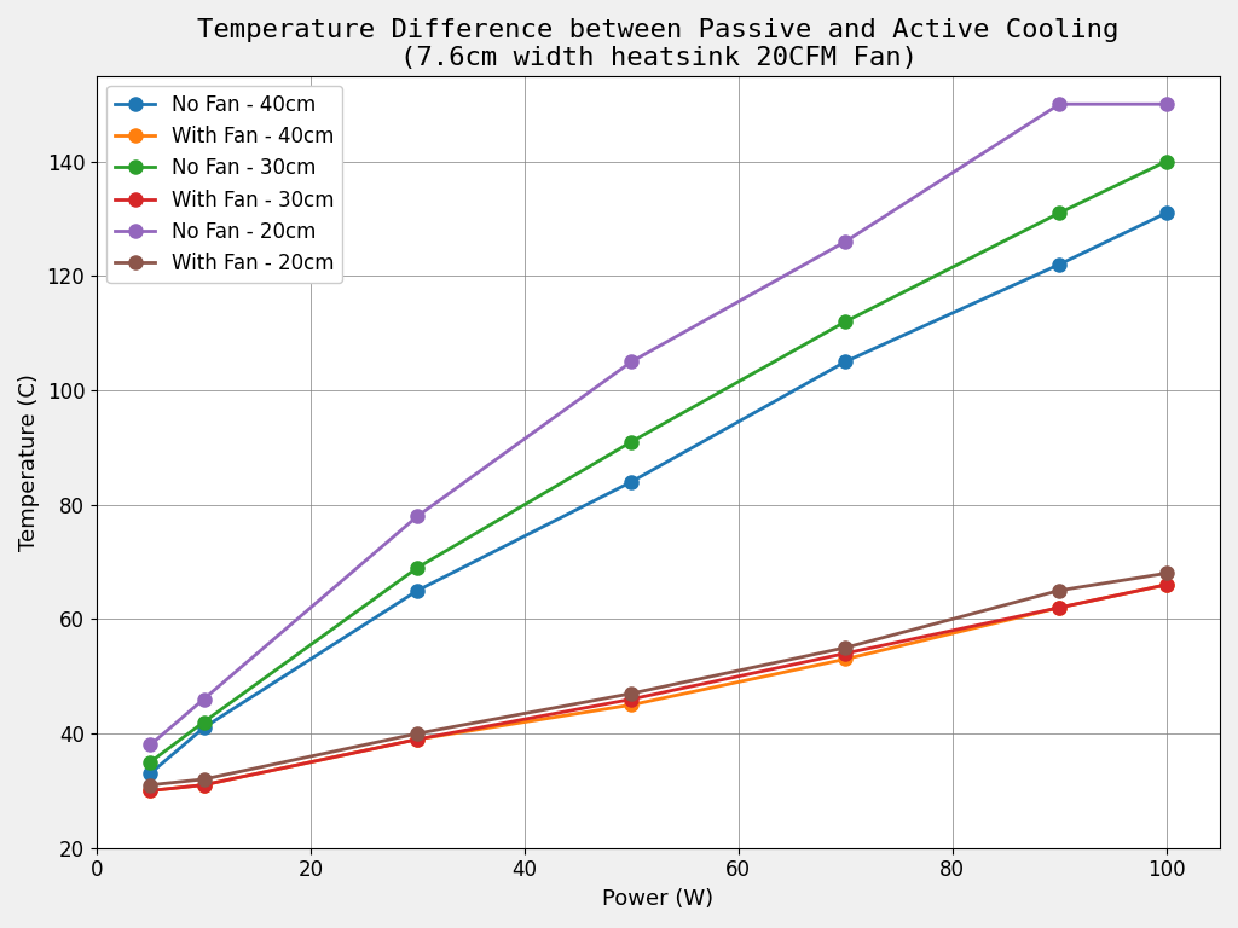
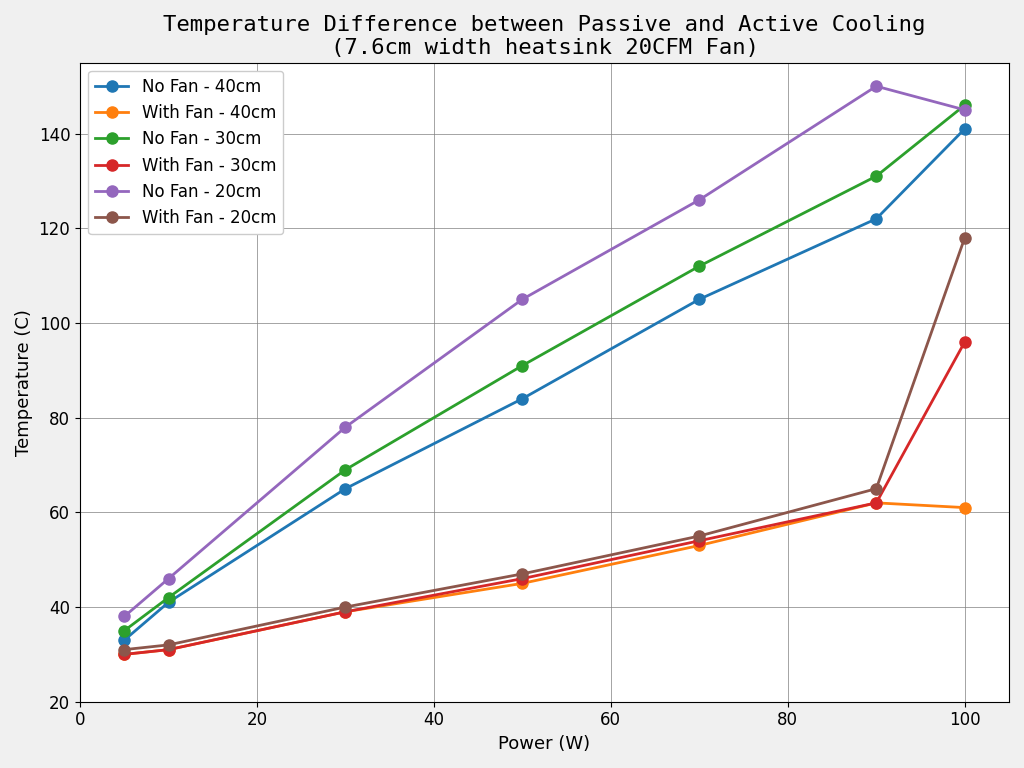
No Fan - 40cm/100: 131 -> 141
With Fan - 40cm/100: 66 -> 61
No Fan - 30cm/100: 140 -> 146
With Fan - 30cm/100: 66 -> 96
No Fan - 20cm/100: 150 -> 145
With Fan - 20cm/100: 68 -> 118
